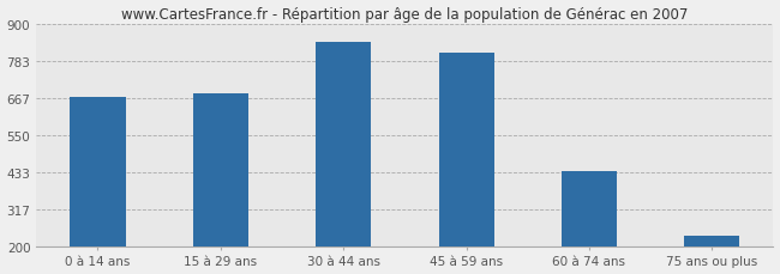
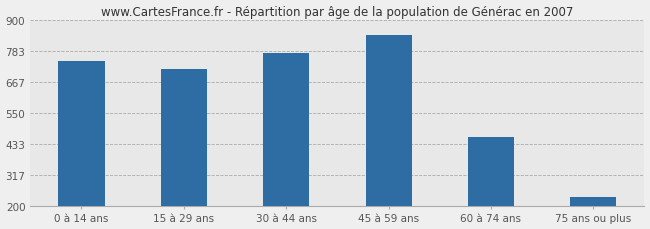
0 à 14 ans: 672 -> 745
15 à 29 ans: 680 -> 715
30 à 44 ans: 845 -> 775
45 à 59 ans: 810 -> 845
60 à 74 ans: 437 -> 460
